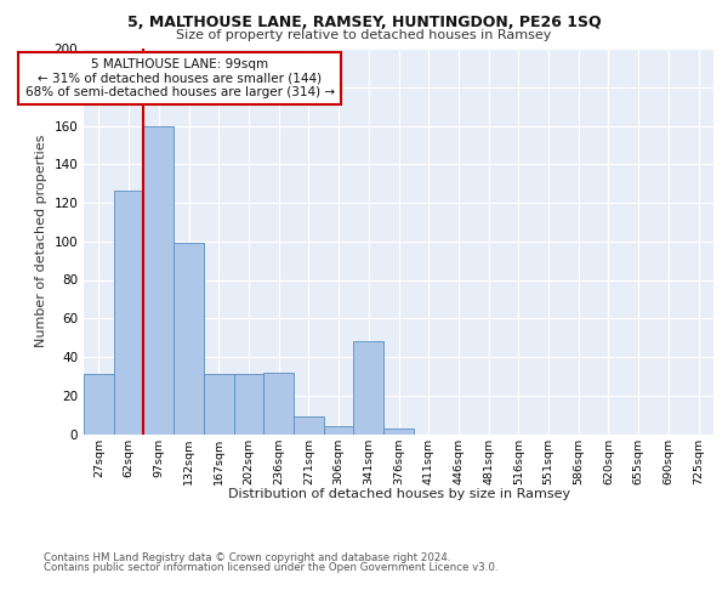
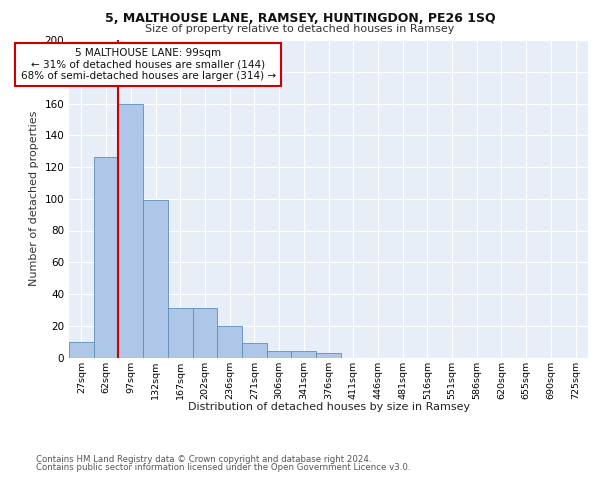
27sqm: 31 -> 10
236sqm: 32 -> 20
341sqm: 48 -> 4
